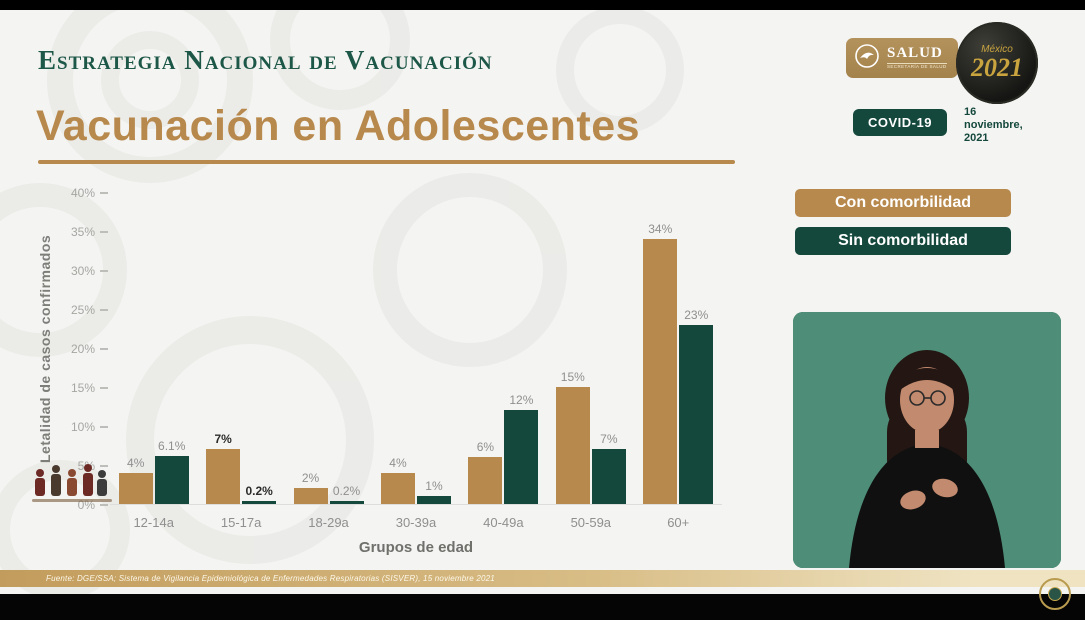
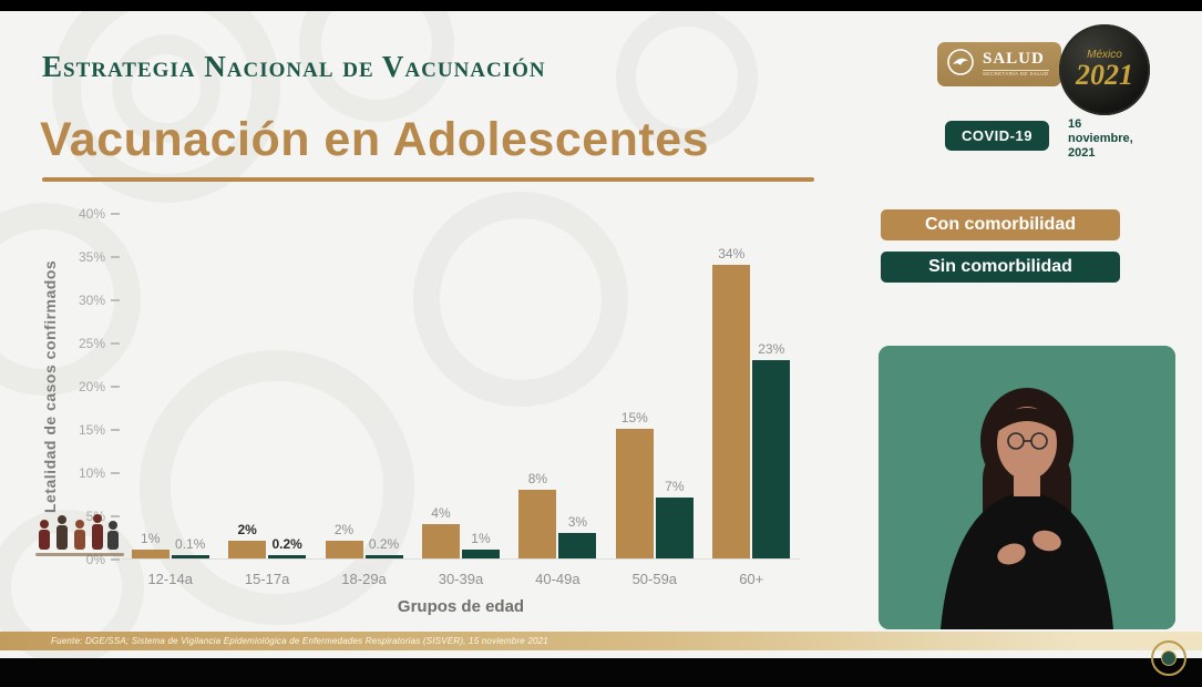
Con comorbilidad/12-14a: 4% -> 1%
Sin comorbilidad/12-14a: 6.1% -> 0.1%
Con comorbilidad/15-17a: 7% -> 2%
Con comorbilidad/40-49a: 6% -> 8%
Sin comorbilidad/40-49a: 12% -> 3%
